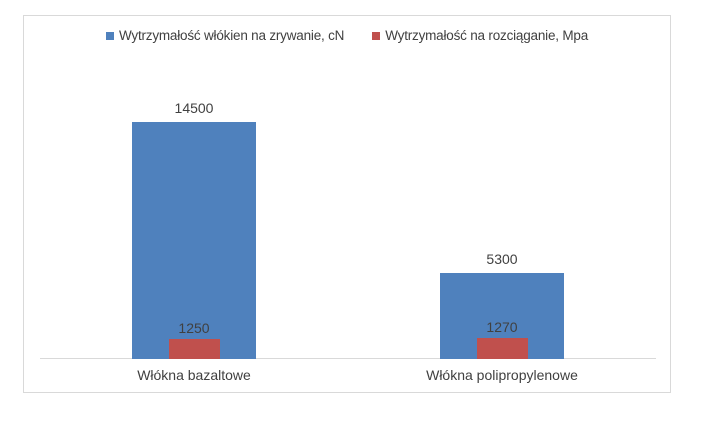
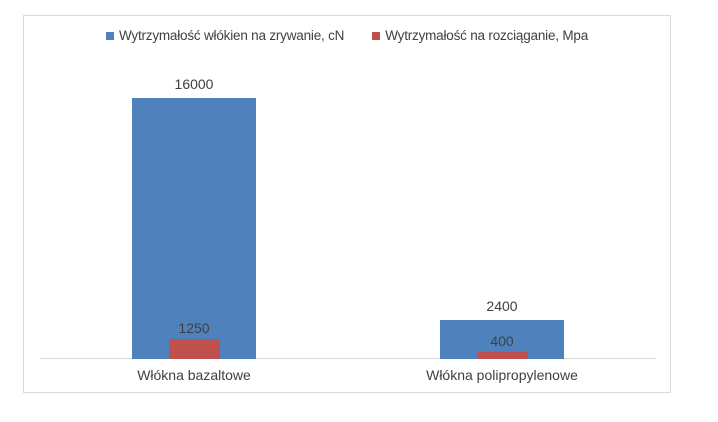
Wytrzymałość włókien na zrywanie, cN/Włókna bazaltowe: 14500 -> 16000
Wytrzymałość włókien na zrywanie, cN/Włókna polipropylenowe: 5300 -> 2400
Wytrzymałość na rozciąganie, Mpa/Włókna polipropylenowe: 1270 -> 400
